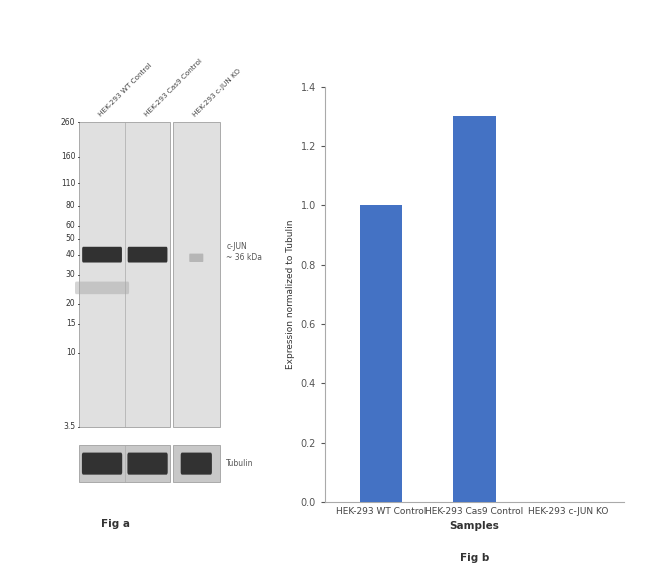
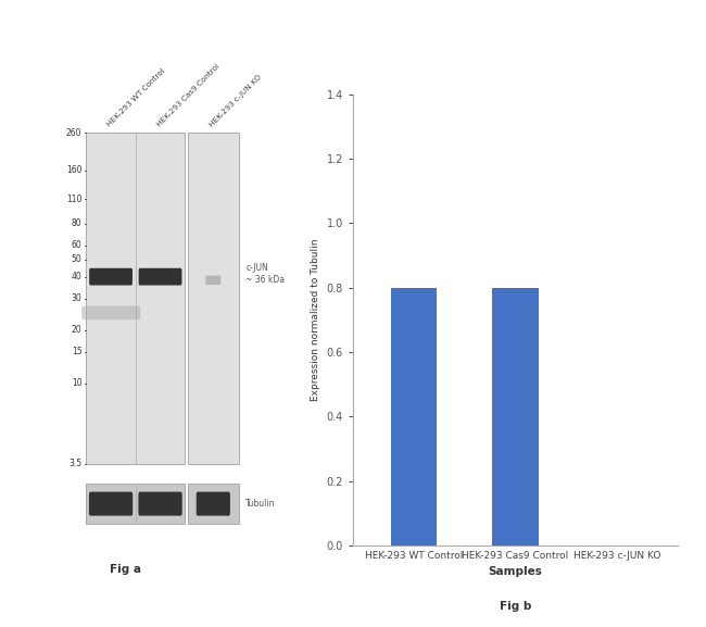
HEK-293 WT Control: 1.0 -> 0.8
HEK-293 Cas9 Control: 1.3 -> 0.8
